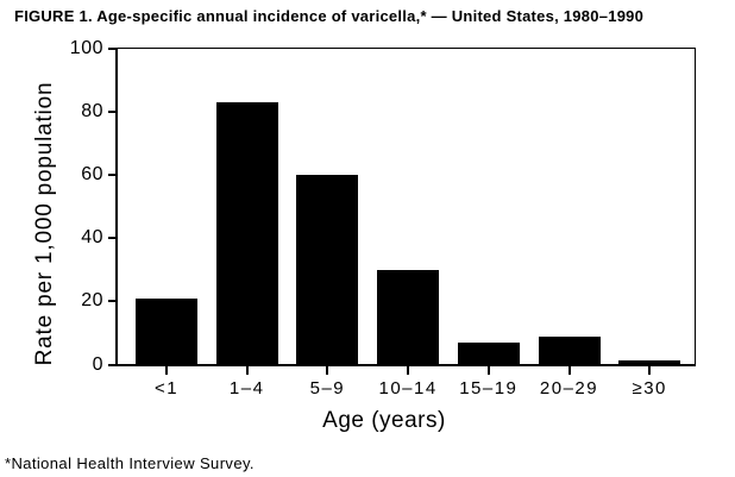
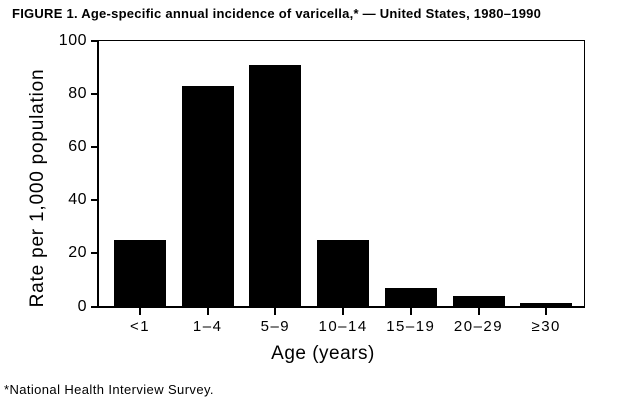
<1: 21 -> 25
5–9: 60 -> 91
10–14: 30 -> 25
20–29: 9 -> 4
